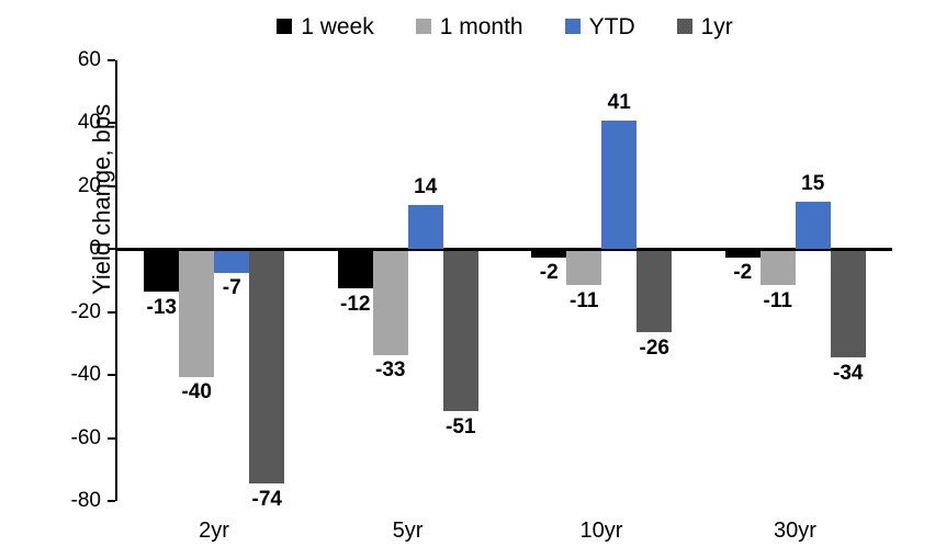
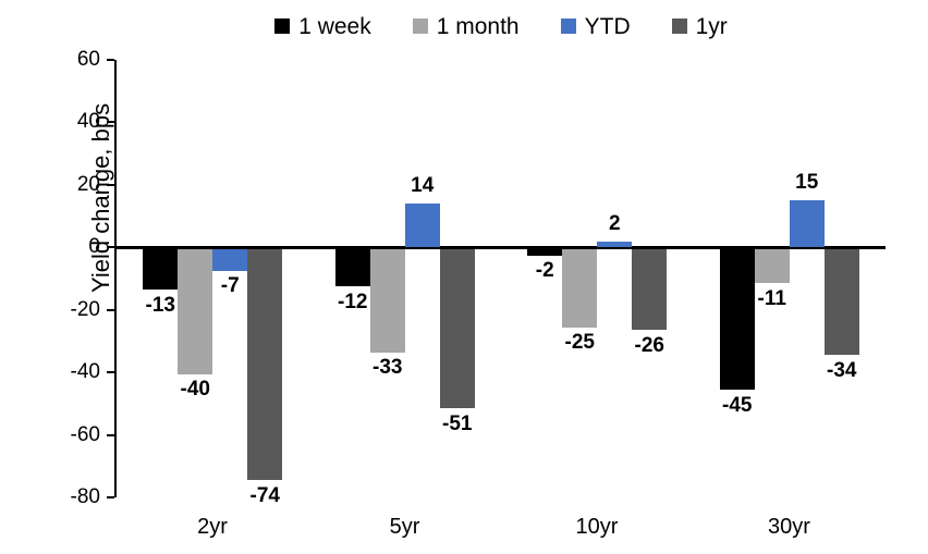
1 month/10yr: -11 -> -25
YTD/10yr: 41 -> 2
1 week/30yr: -2 -> -45
